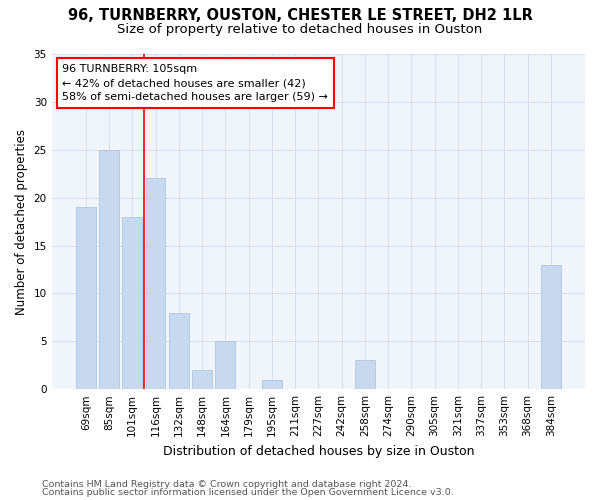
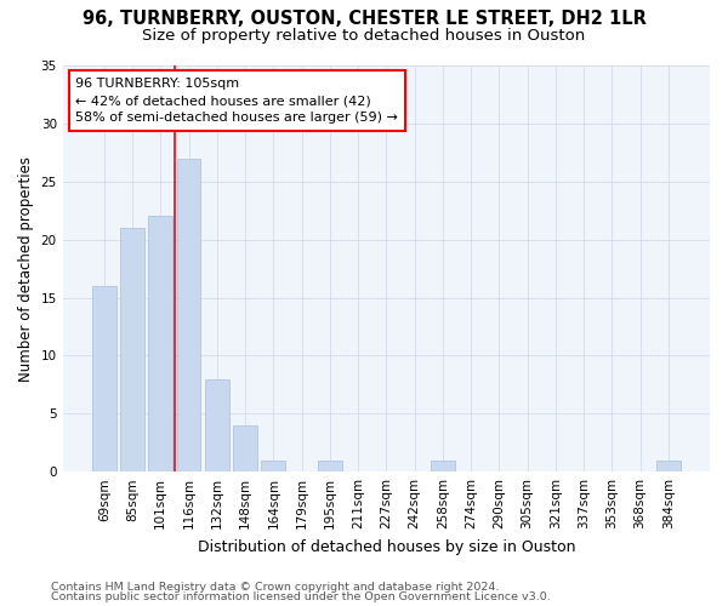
69sqm: 19 -> 16
85sqm: 25 -> 21
101sqm: 18 -> 22
116sqm: 22 -> 27
148sqm: 2 -> 4
164sqm: 5 -> 1
258sqm: 3 -> 1
384sqm: 13 -> 1
